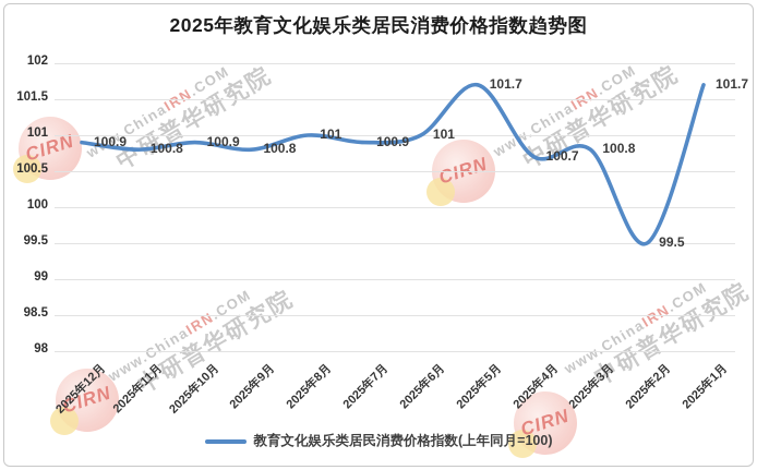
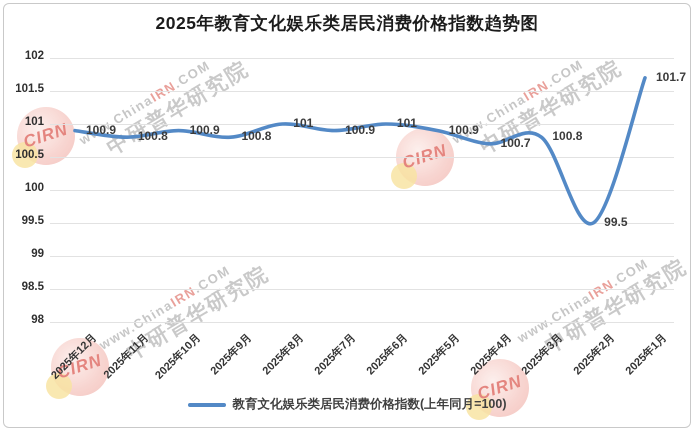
2025年5月: 101.7 -> 100.9
